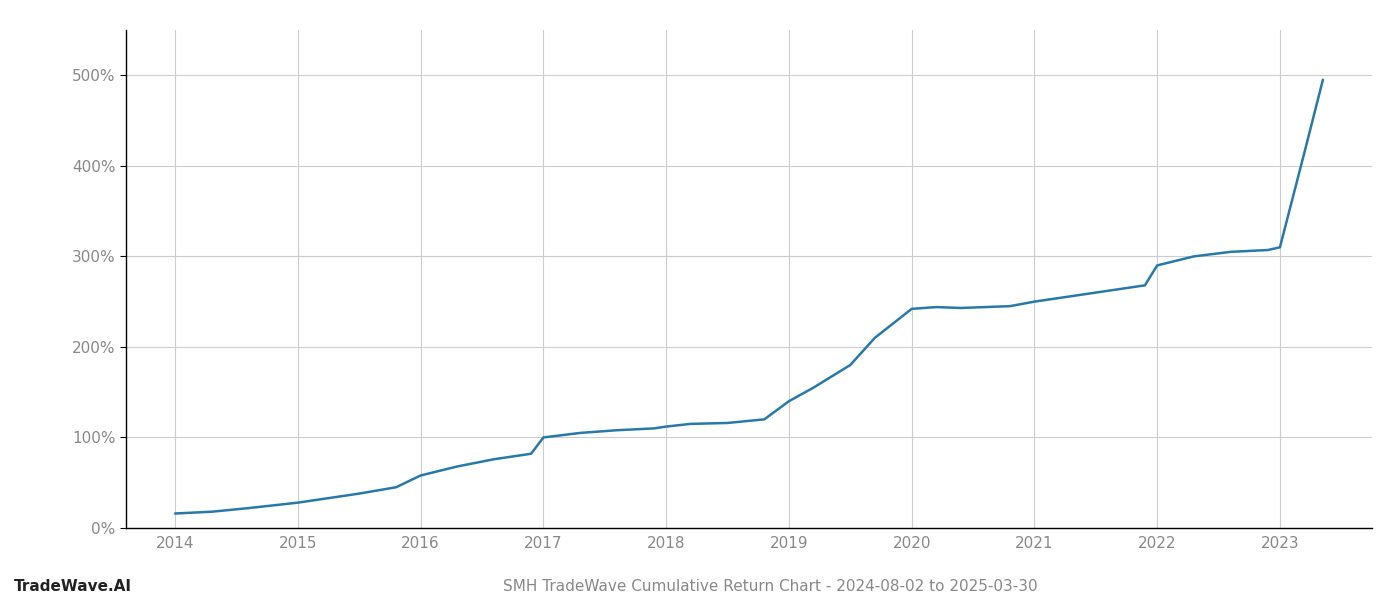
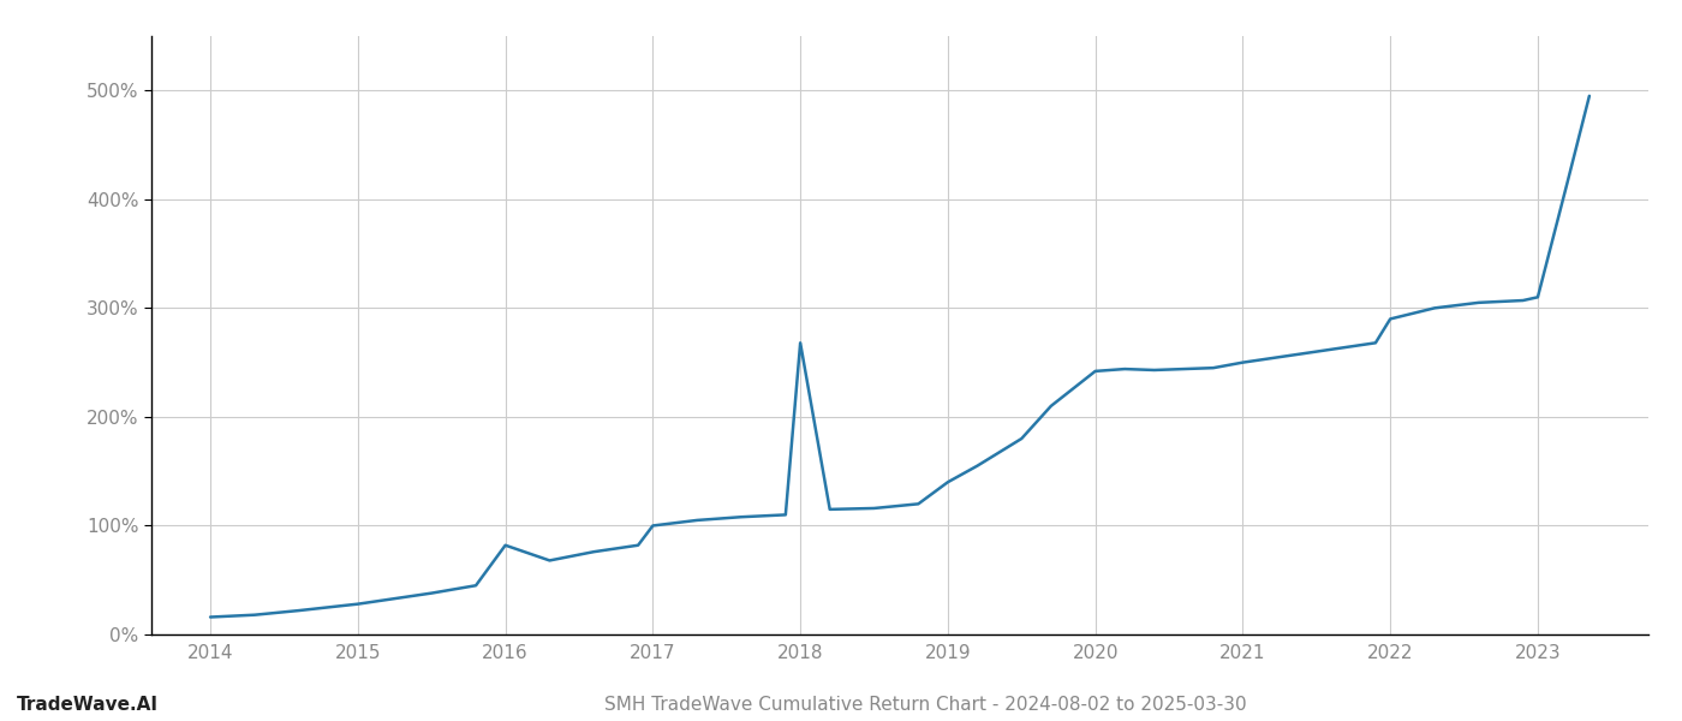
2016: 58% -> 82%
2018: 112% -> 268%
